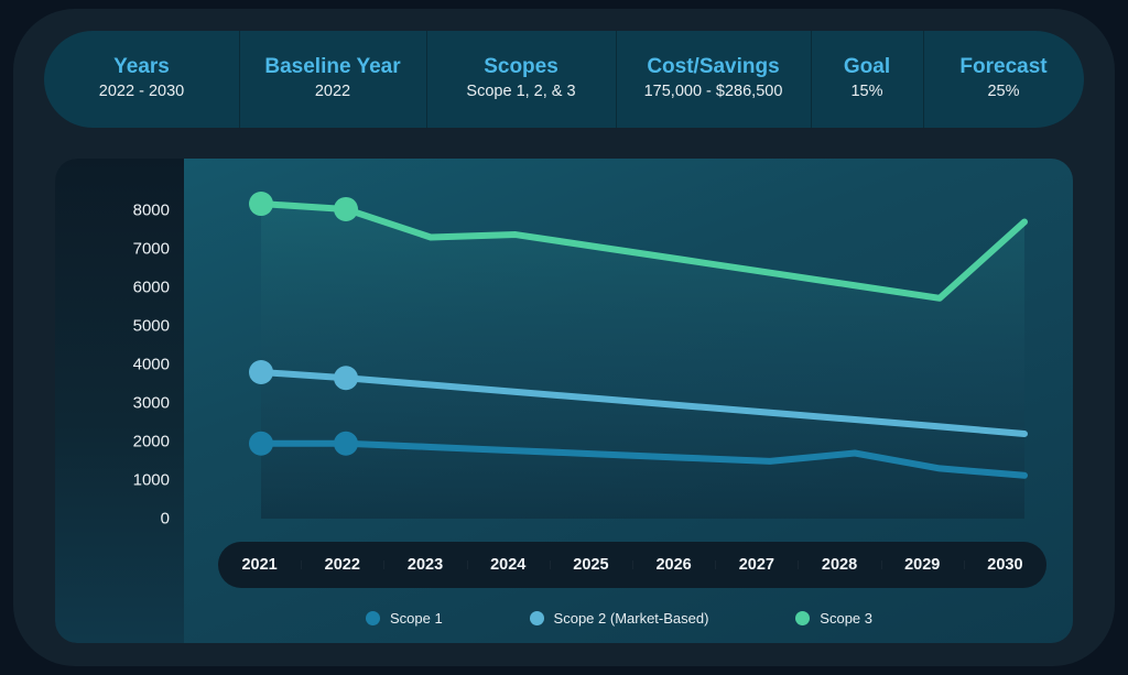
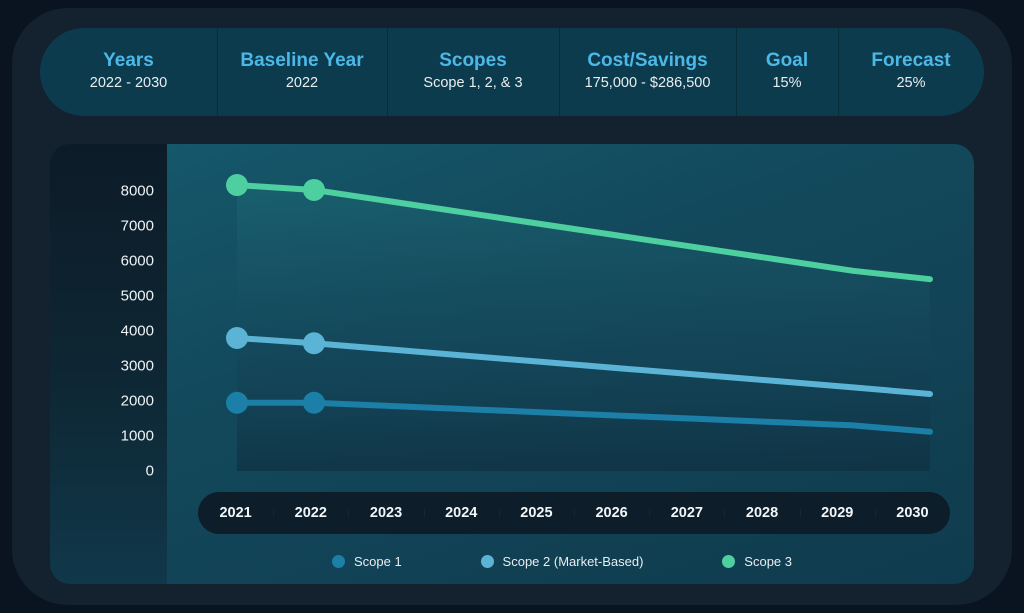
Scope 3/2023: 7300 -> 7700
Scope 1/2028: 1700 -> 1400
Scope 3/2030: 7700 -> 5500
